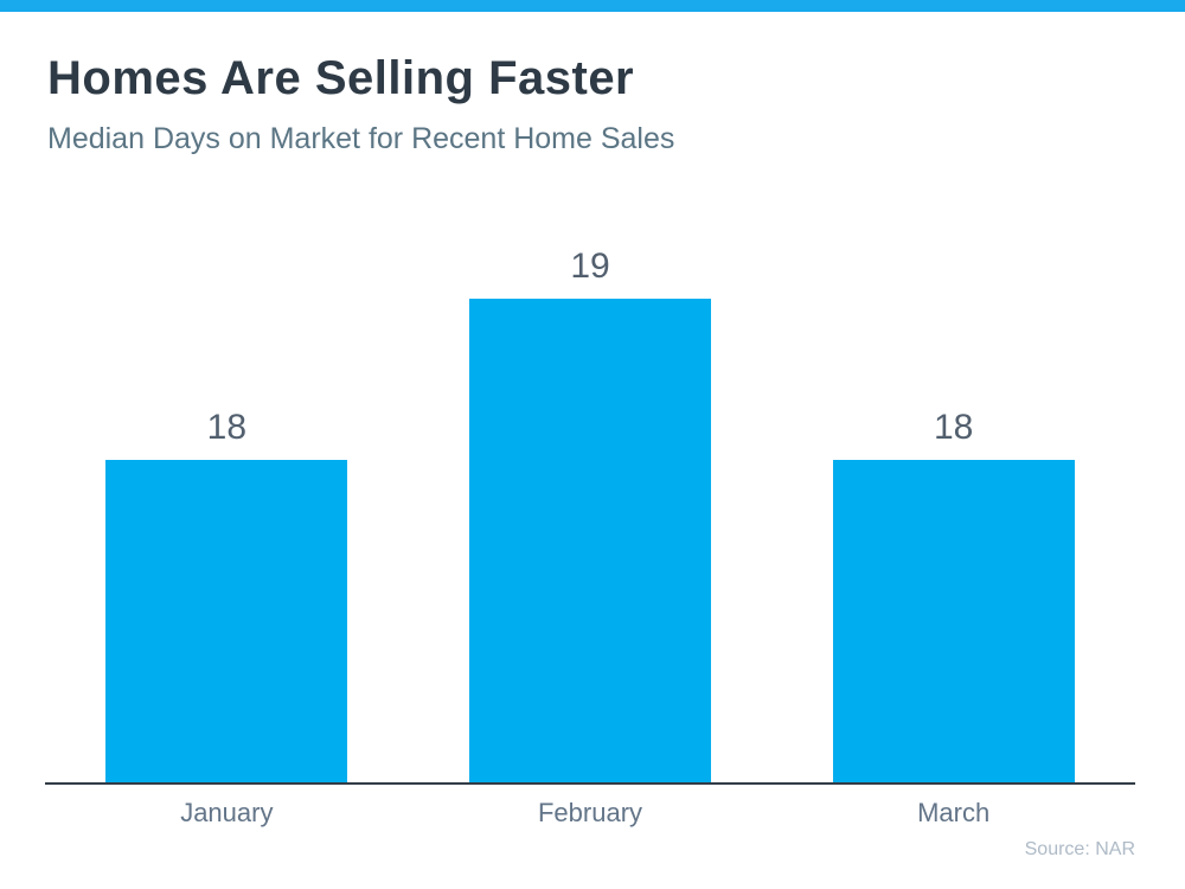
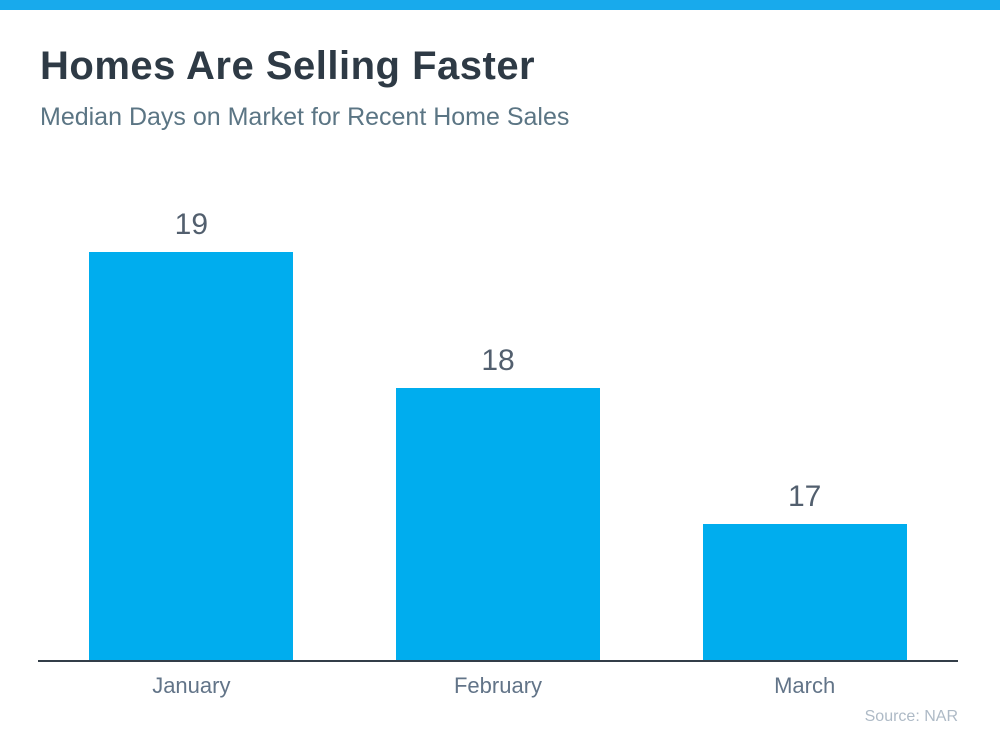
January: 18 -> 19
February: 19 -> 18
March: 18 -> 17
